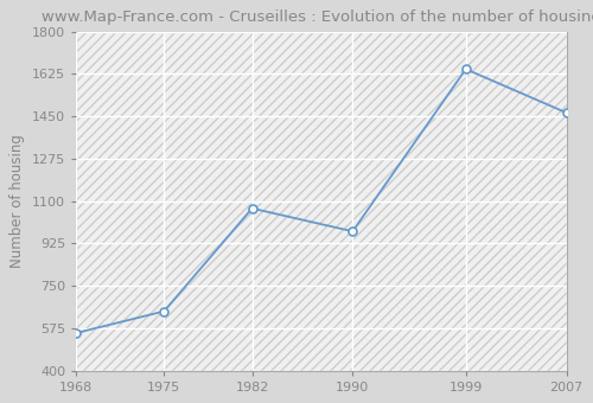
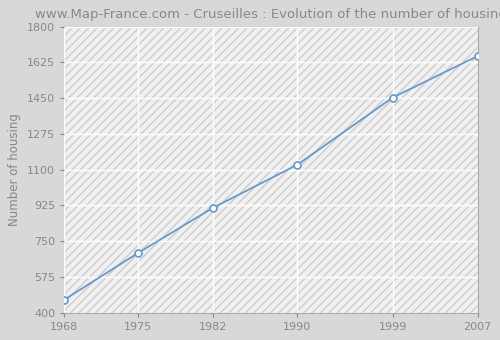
1968: 555 -> 463
1975: 645 -> 693
1982: 1070 -> 912
1990: 975 -> 1124
1999: 1645 -> 1453
2007: 1465 -> 1656
